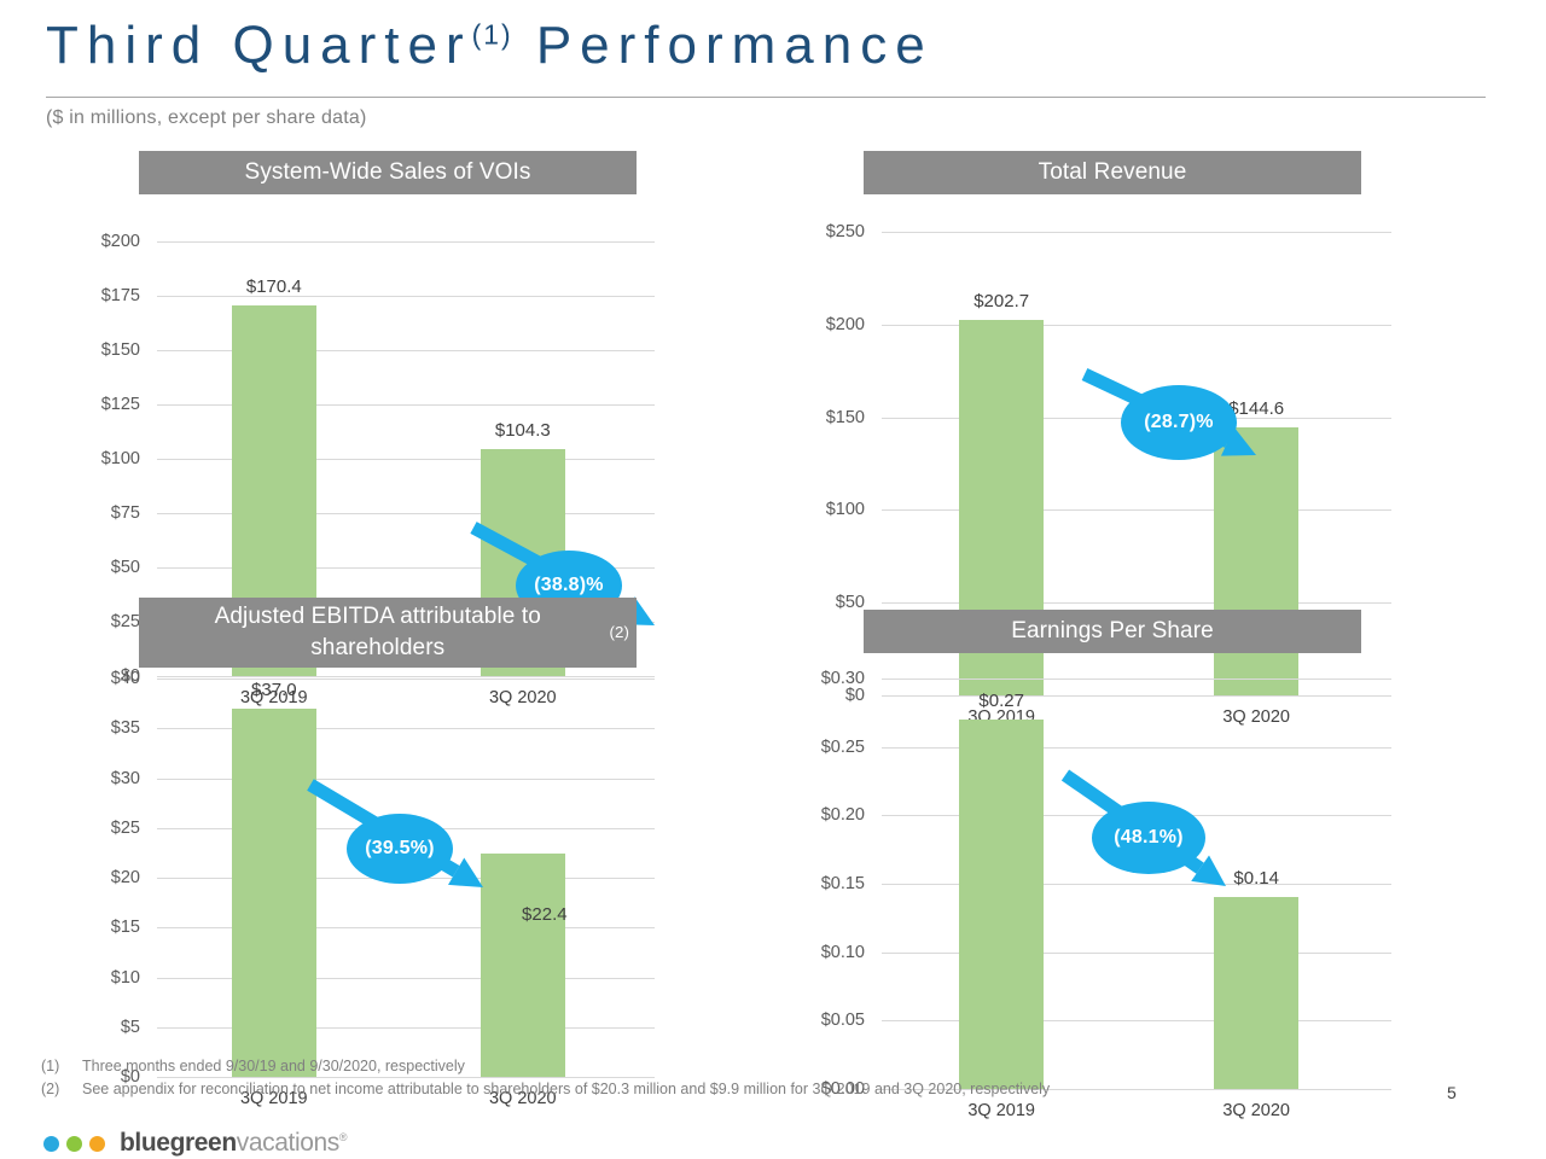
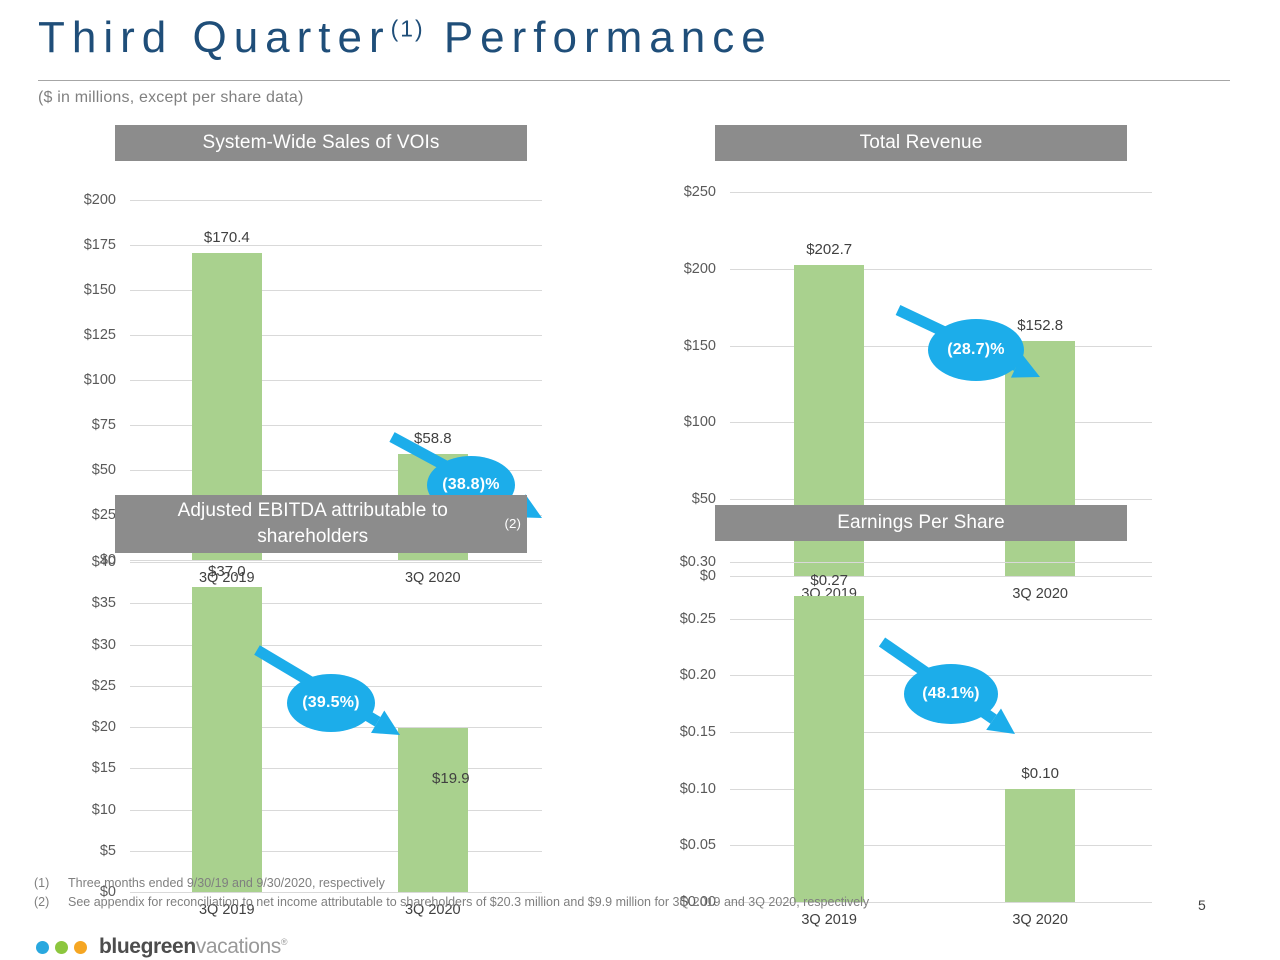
System-Wide Sales of VOIs/3Q 2020: $104.3 -> $58.8
Total Revenue/3Q 2020: $144.6 -> $152.8
Adjusted EBITDA attributable to shareholders/3Q 2020: $22.4 -> $19.9
Earnings Per Share/3Q 2020: $0.14 -> $0.10
